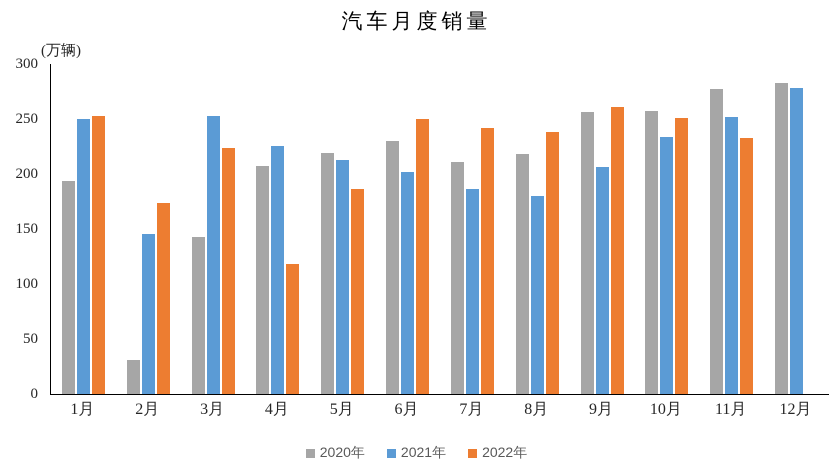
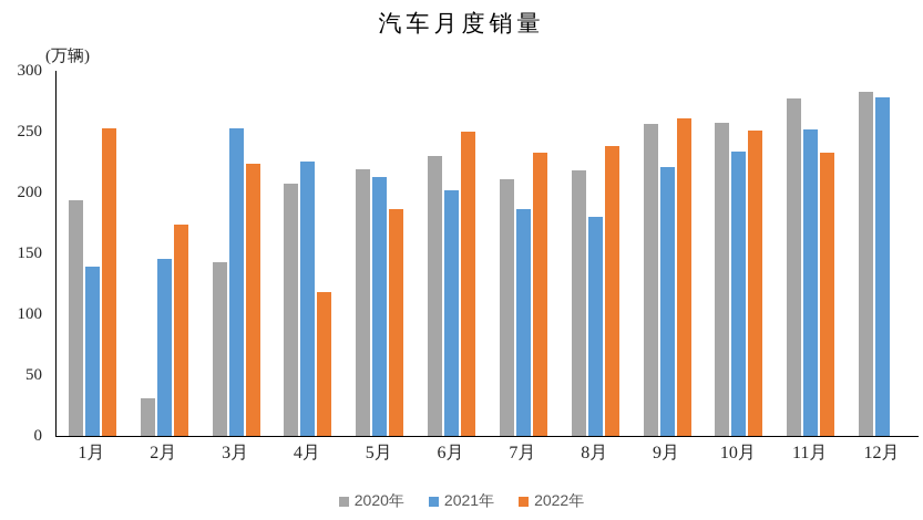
2021年/1月: 250 -> 139
2022年/7月: 242 -> 233
2021年/9月: 207 -> 221
